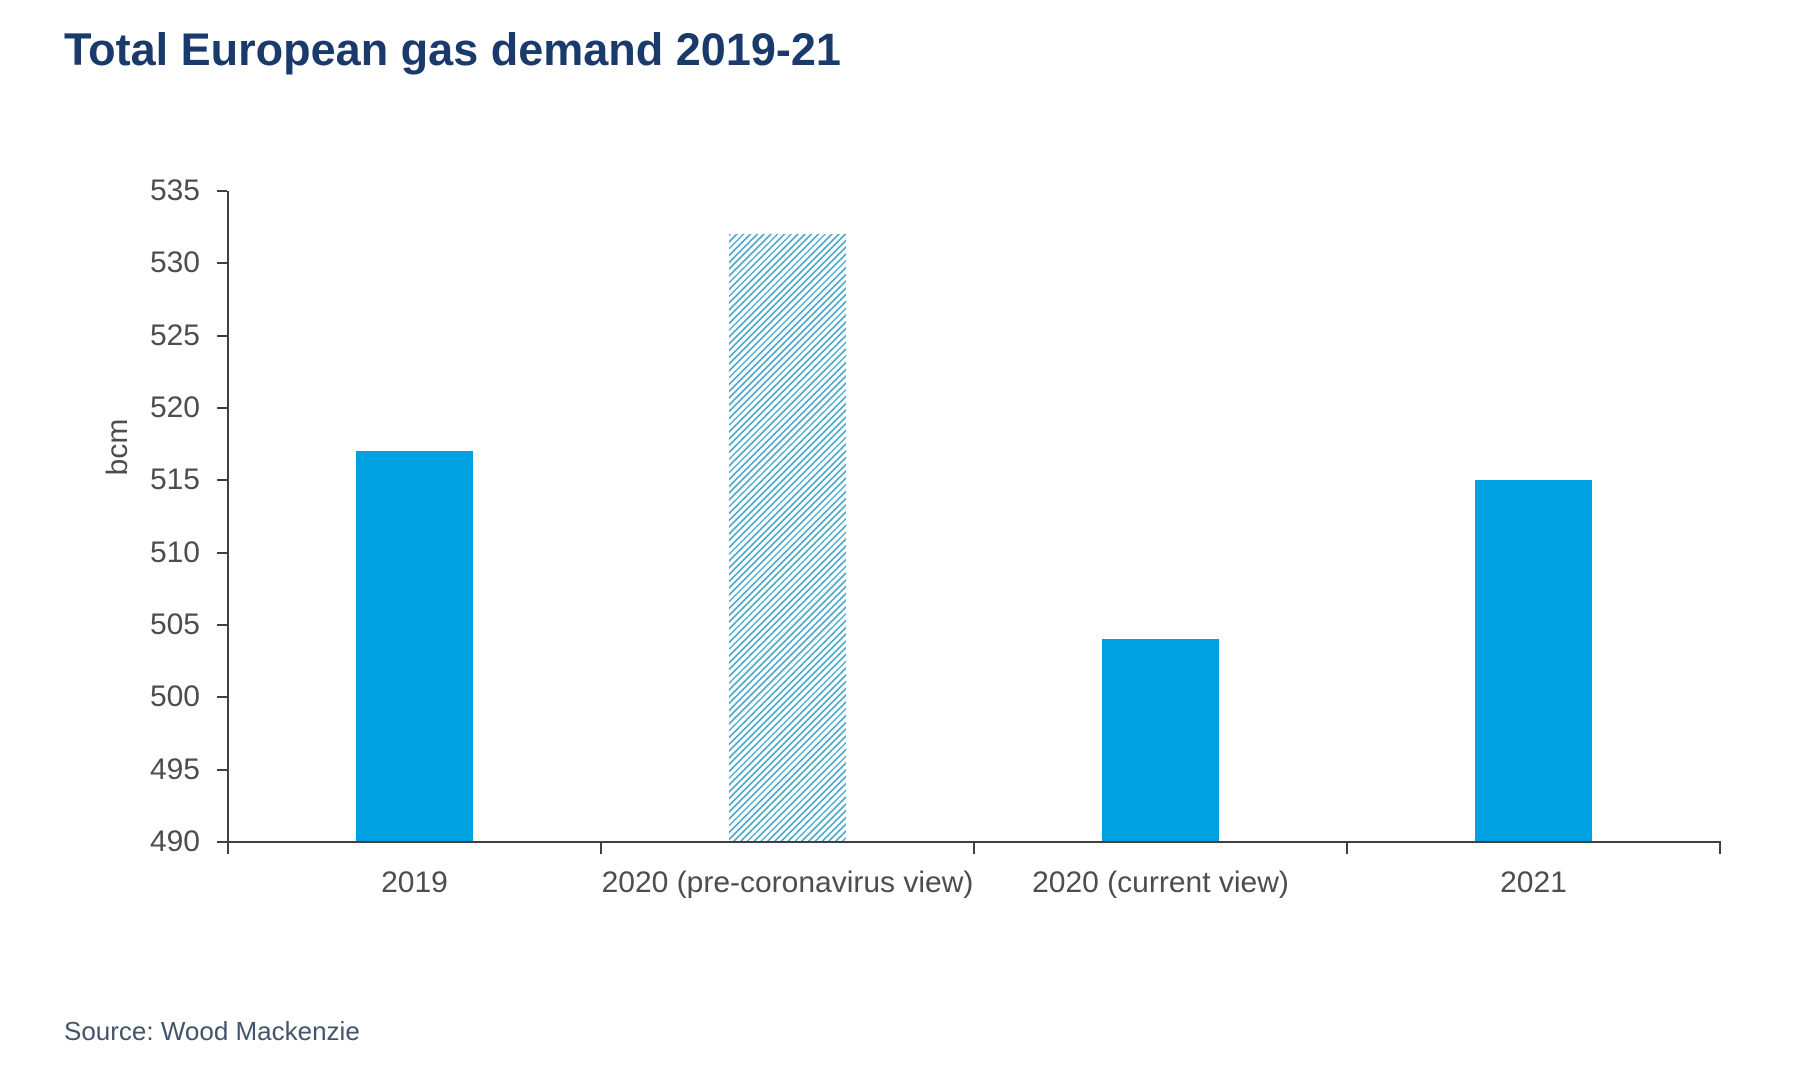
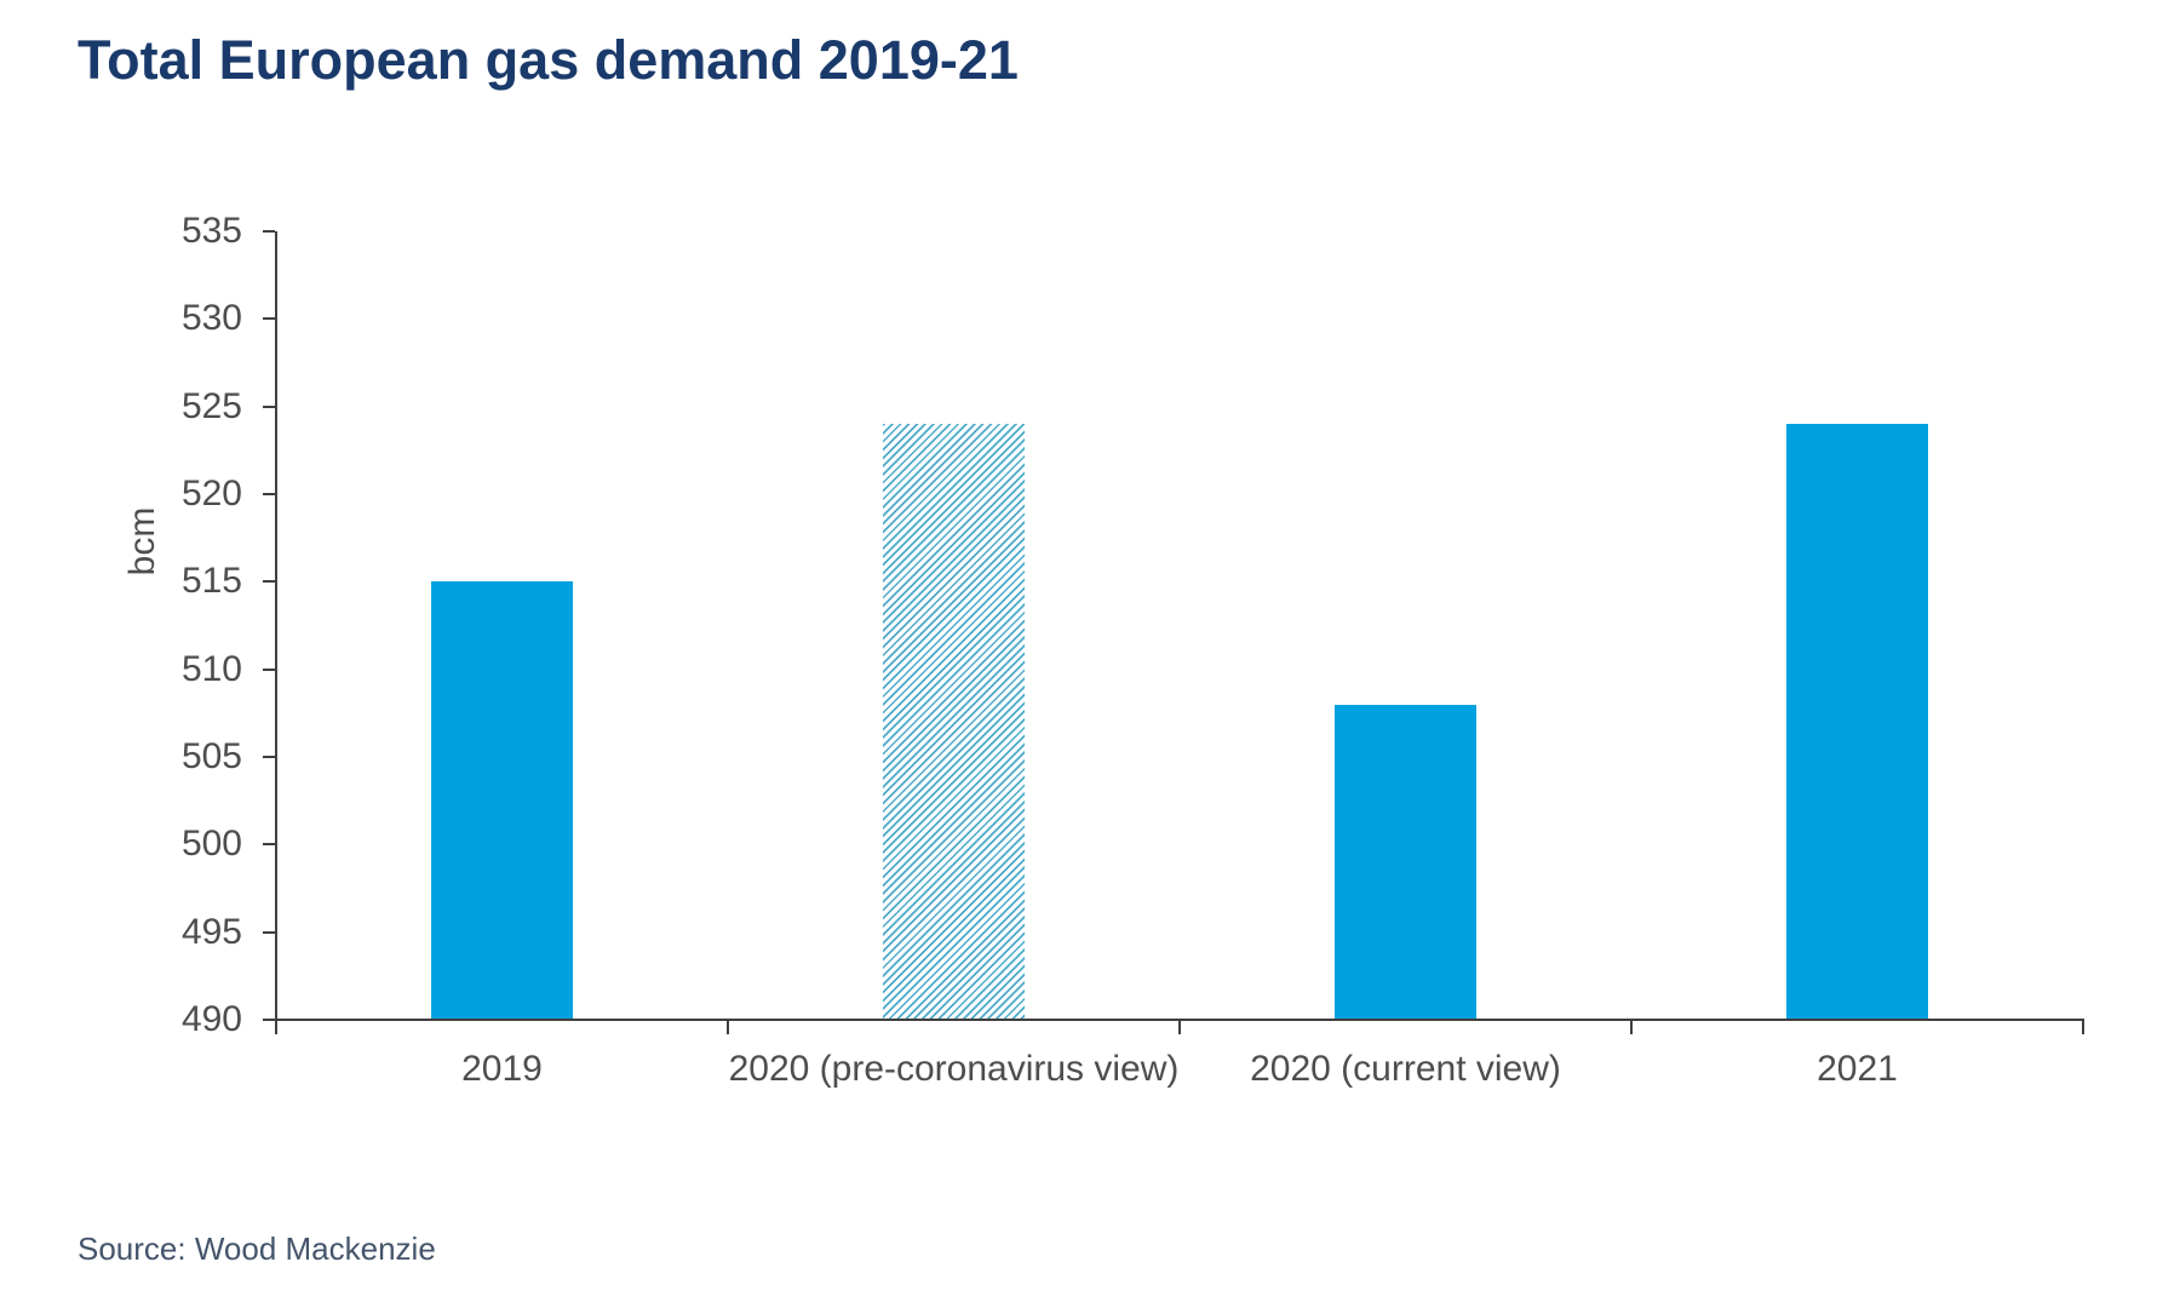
2019: 517 -> 515
2020 (pre-coronavirus view): 532 -> 524
2020 (current view): 504 -> 508
2021: 515 -> 524
